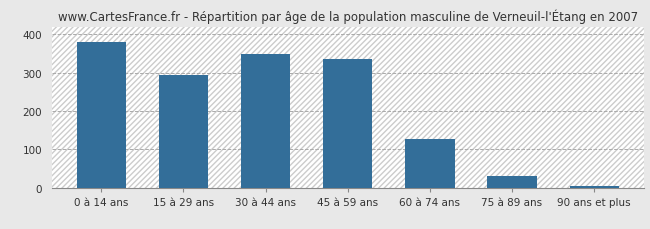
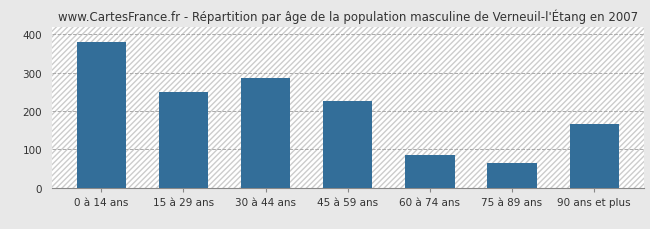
15 à 29 ans: 295 -> 250
30 à 44 ans: 348 -> 285
45 à 59 ans: 335 -> 225
60 à 74 ans: 127 -> 85
75 à 89 ans: 30 -> 65
90 ans et plus: 5 -> 165
